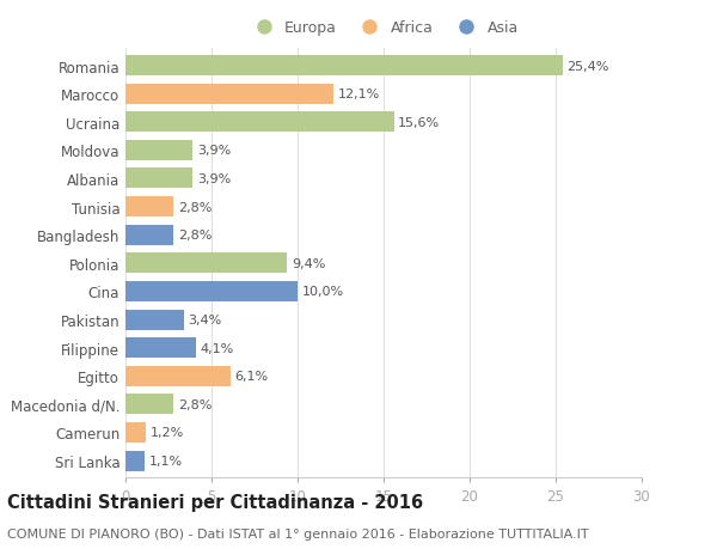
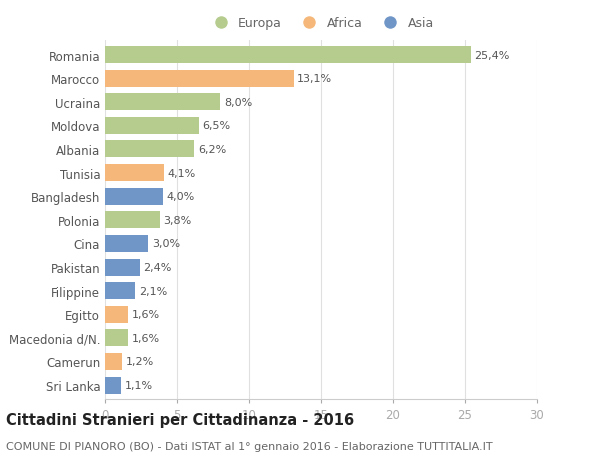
Marocco: 12,1% -> 13,1%
Ucraina: 15,6% -> 8,0%
Moldova: 3,9% -> 6,5%
Albania: 3,9% -> 6,2%
Tunisia: 2,8% -> 4,1%
Bangladesh: 2,8% -> 4,0%
Polonia: 9,4% -> 3,8%
Cina: 10,0% -> 3,0%
Pakistan: 3,4% -> 2,4%
Filippine: 4,1% -> 2,1%
Egitto: 6,1% -> 1,6%
Macedonia d/N.: 2,8% -> 1,6%
